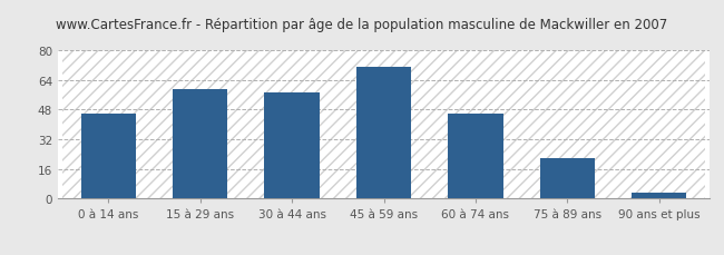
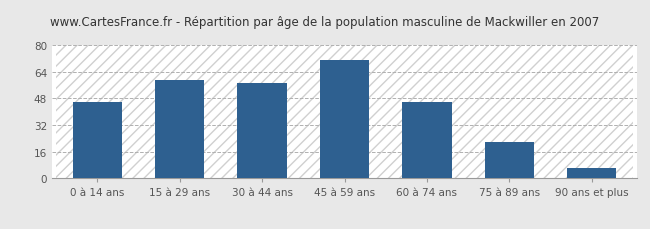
90 ans et plus: 3 -> 6
